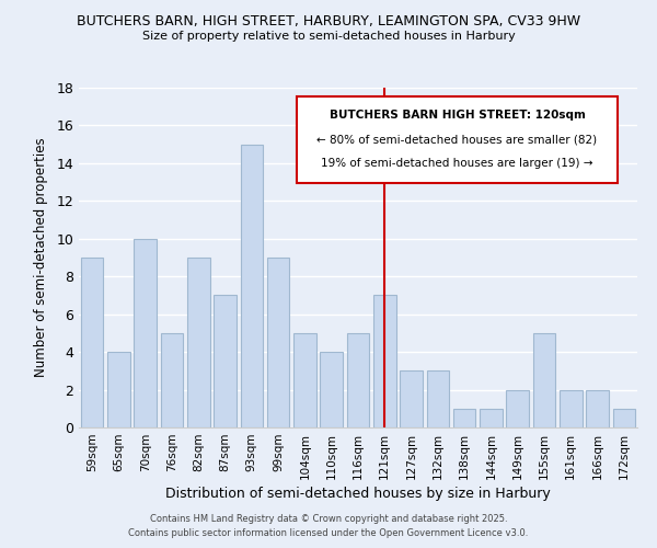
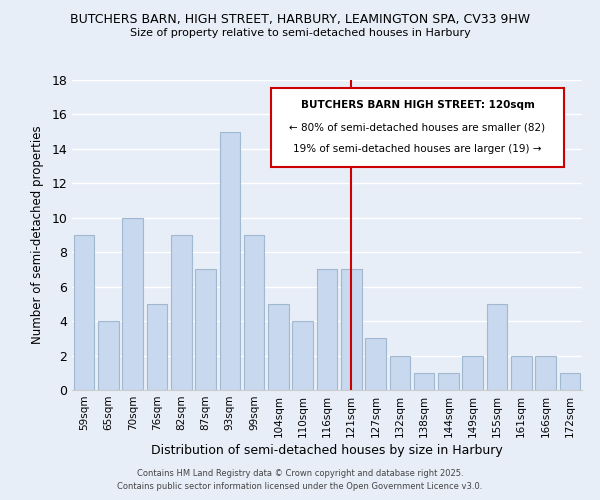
116sqm: 5 -> 7
132sqm: 3 -> 2
